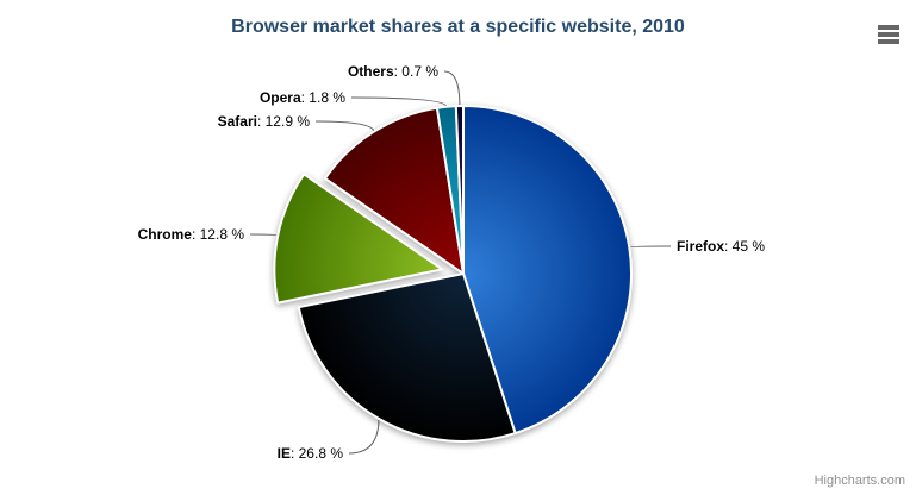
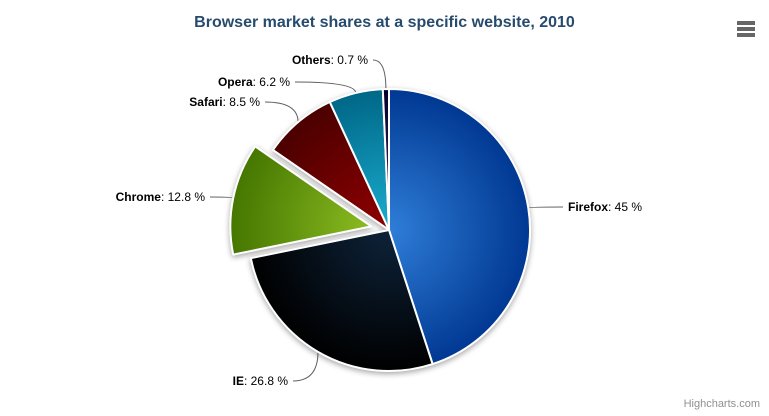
Safari: 12.9 -> 8.5
Opera: 1.8 -> 6.2
